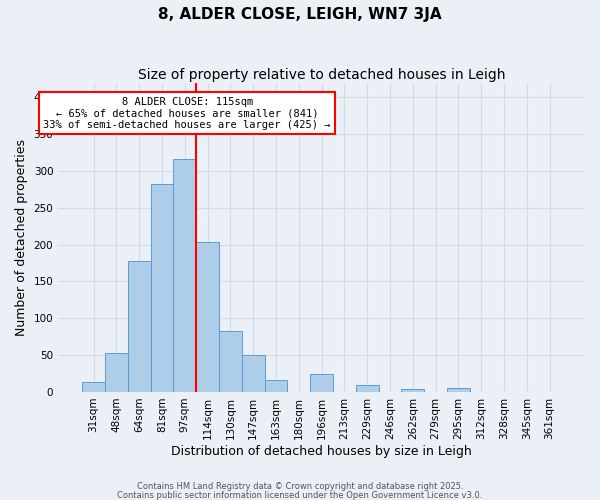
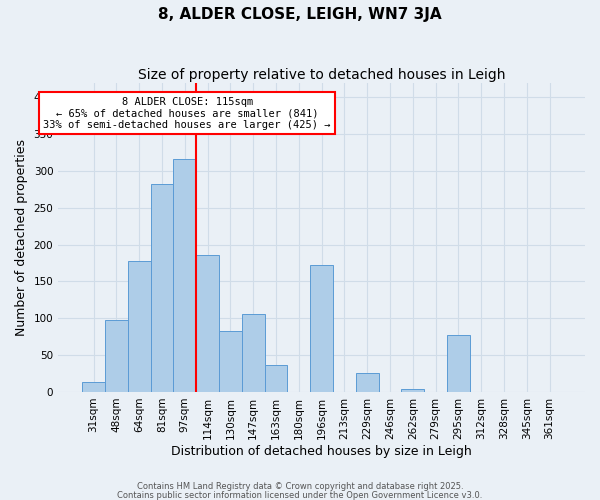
48sqm: 53 -> 98
114sqm: 203 -> 186
147sqm: 50 -> 106
163sqm: 16 -> 36
196sqm: 25 -> 172
229sqm: 9 -> 26
295sqm: 5 -> 78
